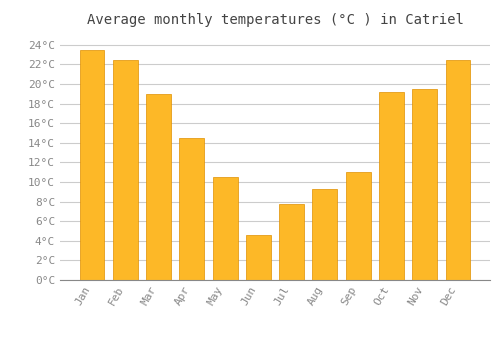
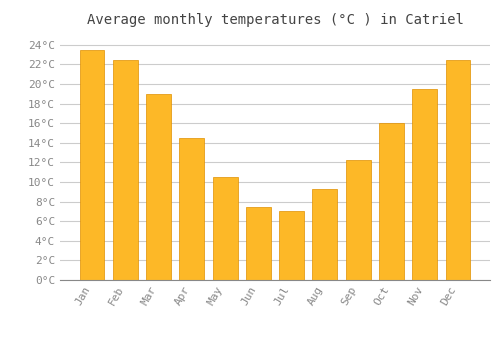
Jun: 4.6°C -> 7.5°C
Jul: 7.8°C -> 7.0°C
Sep: 11.0°C -> 12.2°C
Oct: 19.2°C -> 16.0°C
